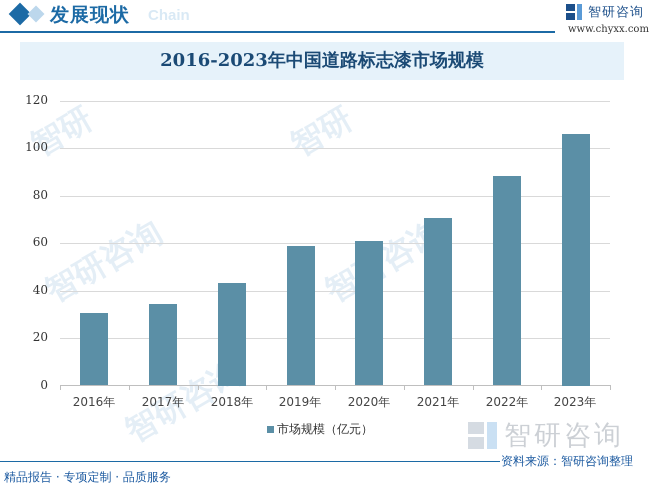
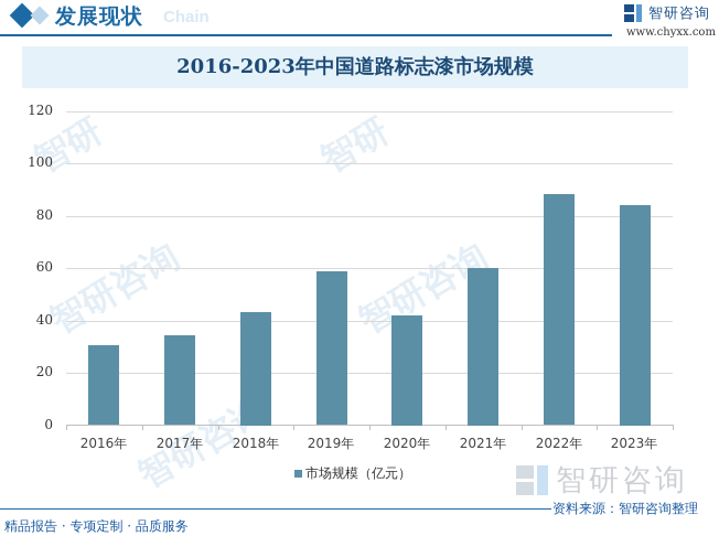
2020年: 61 -> 42
2021年: 70 -> 60
2023年: 106 -> 84
